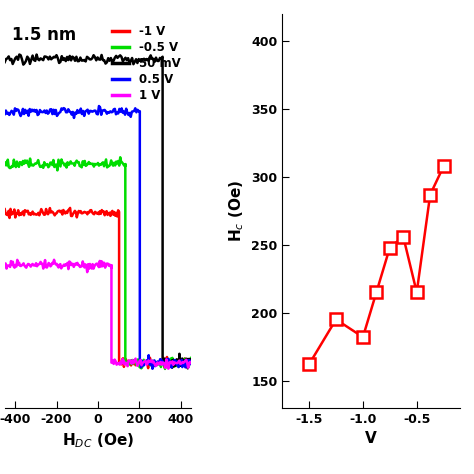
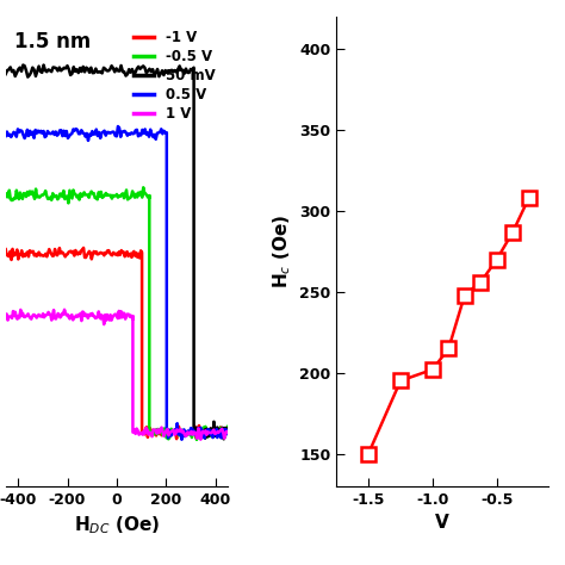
-1.5: 162 -> 150
-1.0: 182 -> 202
-0.5: 215 -> 270
